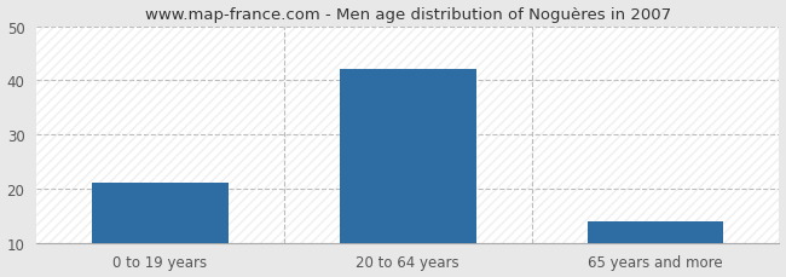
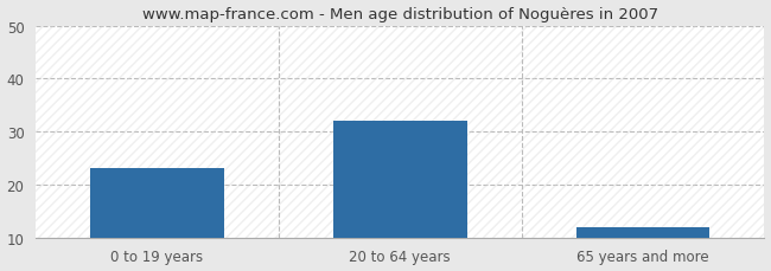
0 to 19 years: 21 -> 23
20 to 64 years: 42 -> 32
65 years and more: 14 -> 12
